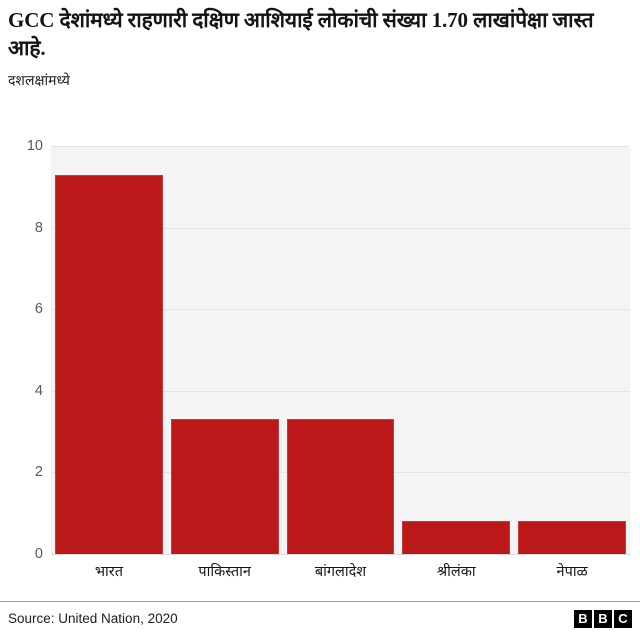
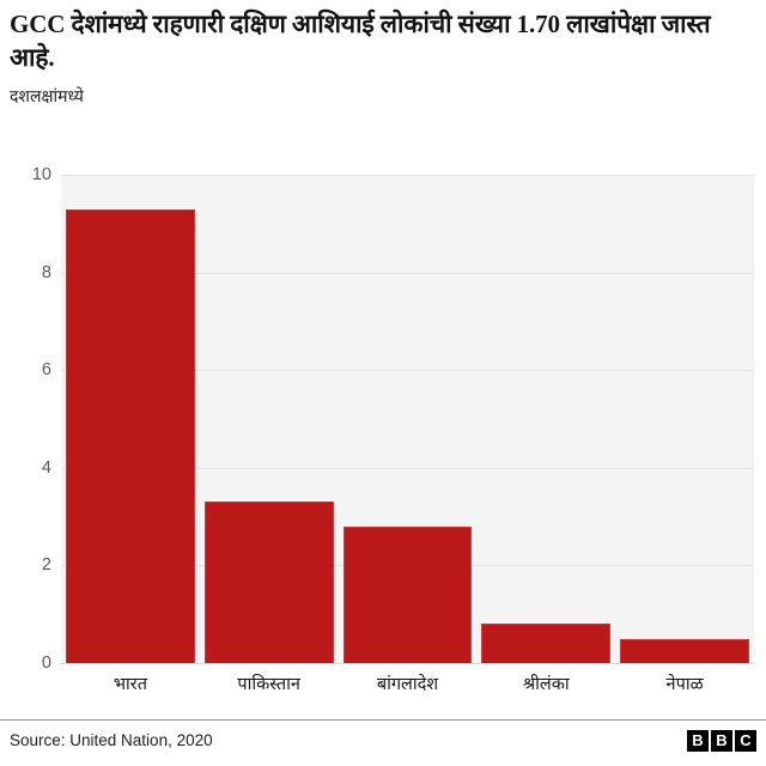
बांगलादेश: 3.3 -> 2.8
नेपाळ: 0.8 -> 0.5
